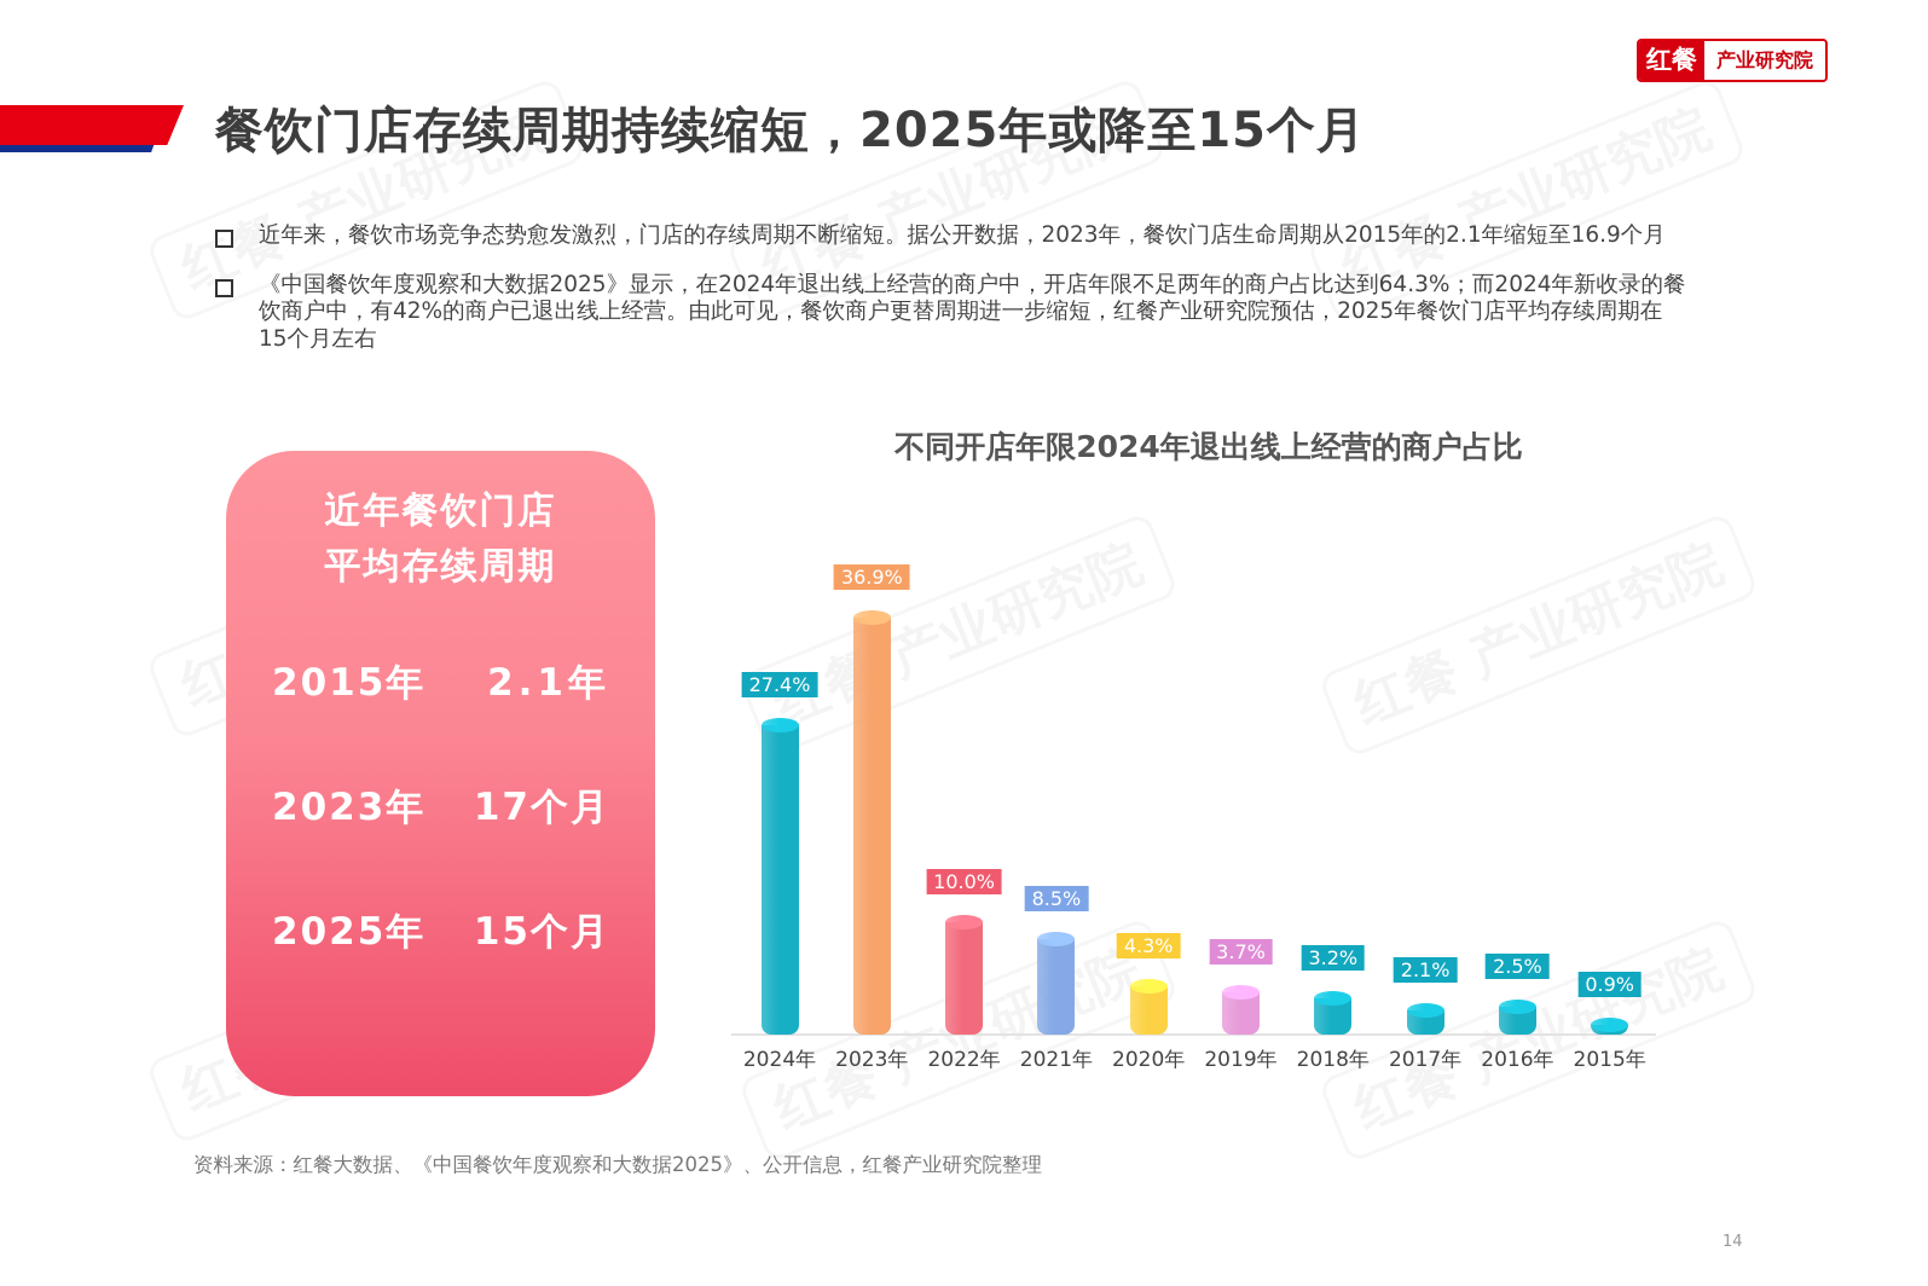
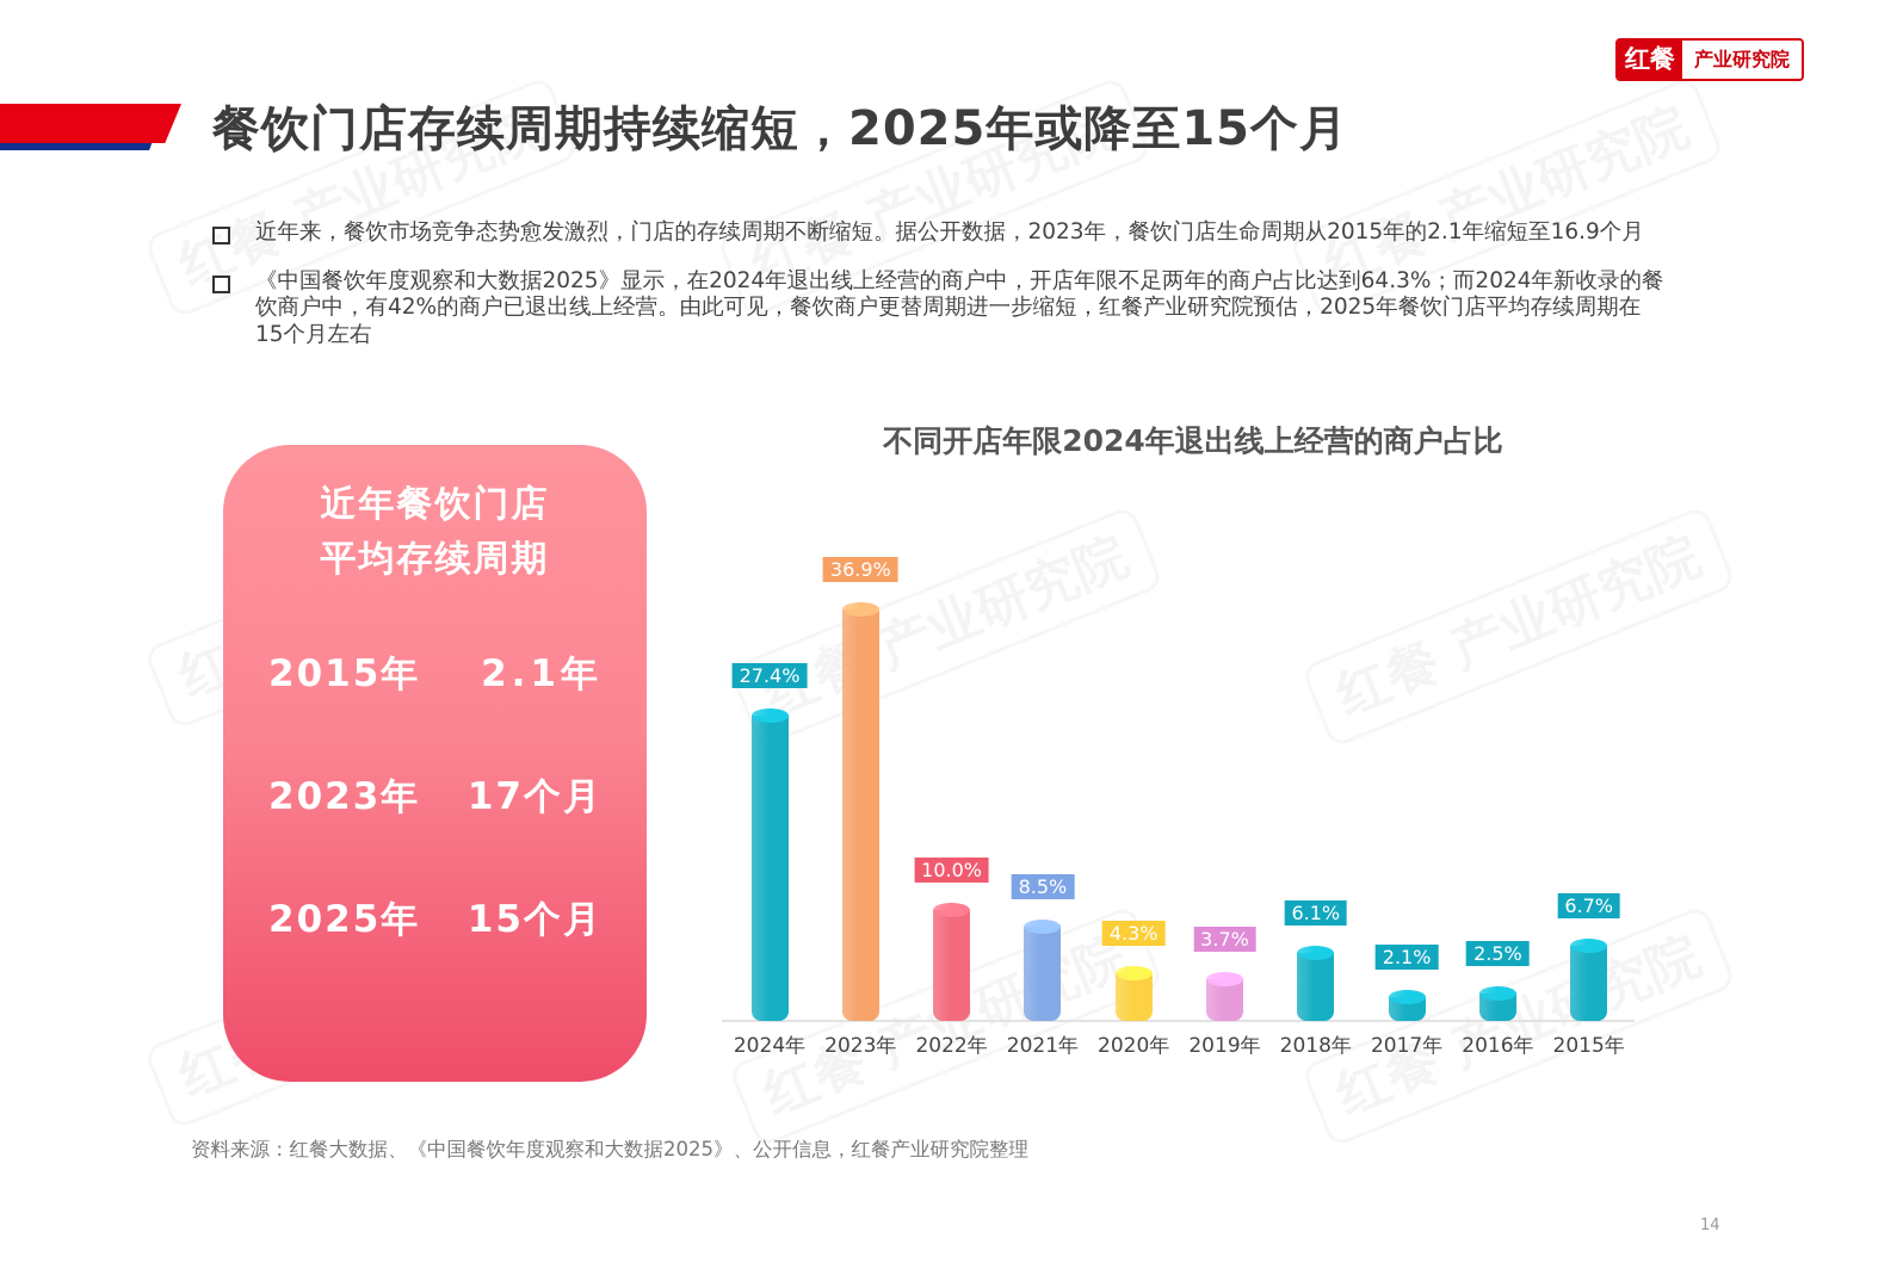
2018年: 3.2% -> 6.1%
2015年: 0.9% -> 6.7%
